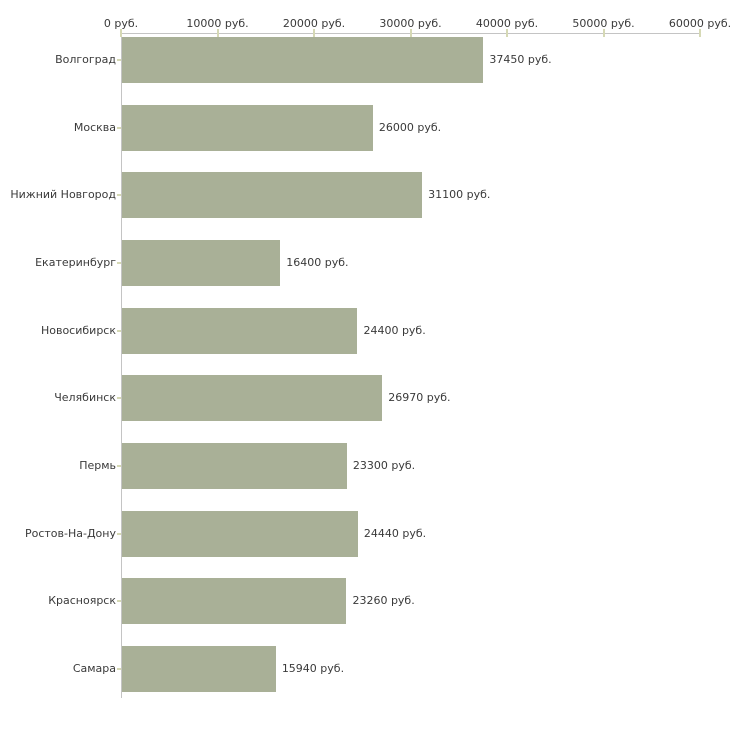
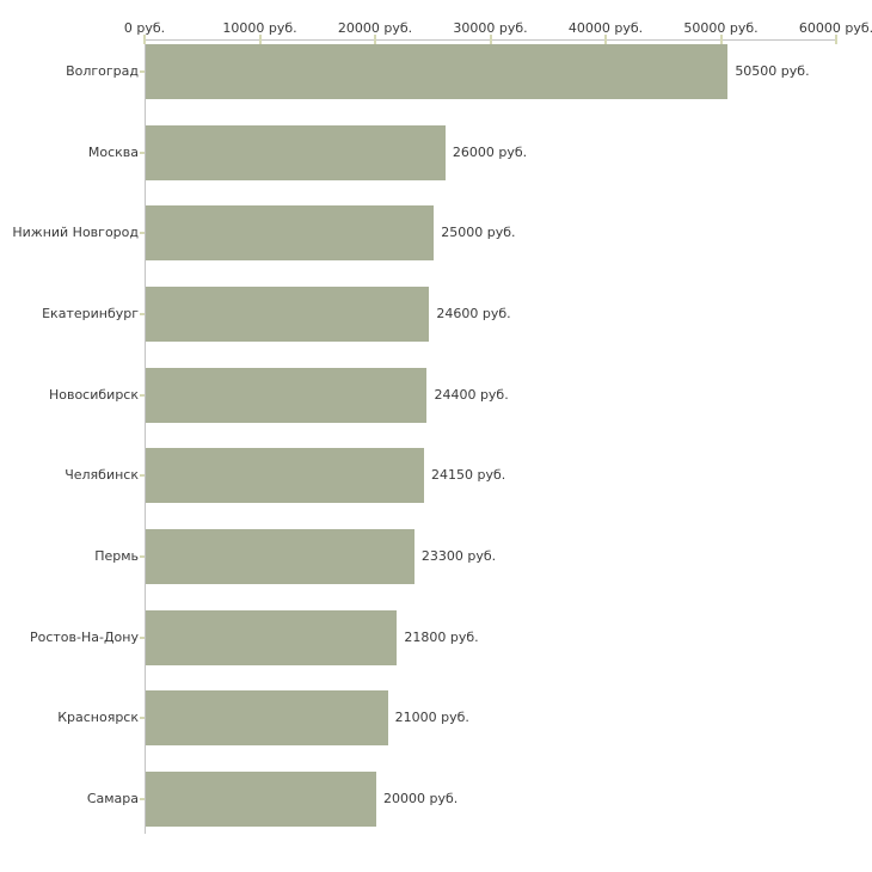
Волгоград: 37450 -> 50500
Нижний Новгород: 31100 -> 25000
Екатеринбург: 16400 -> 24600
Челябинск: 26970 -> 24150
Ростов-На-Дону: 24440 -> 21800
Красноярск: 23260 -> 21000
Самара: 15940 -> 20000
